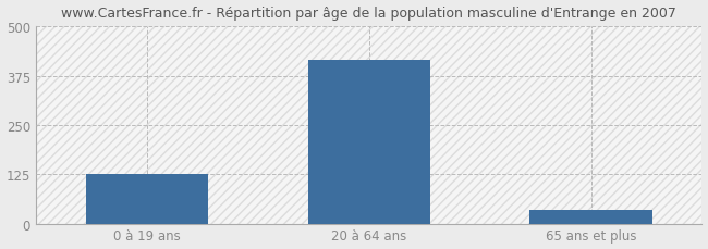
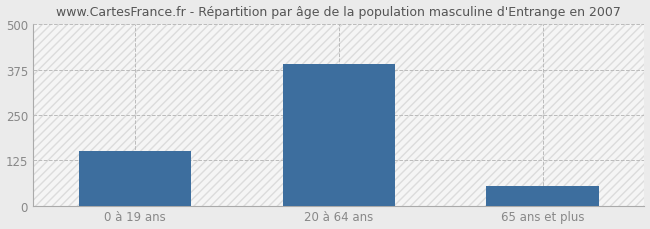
0 à 19 ans: 125 -> 150
20 à 64 ans: 415 -> 390
65 ans et plus: 35 -> 55
